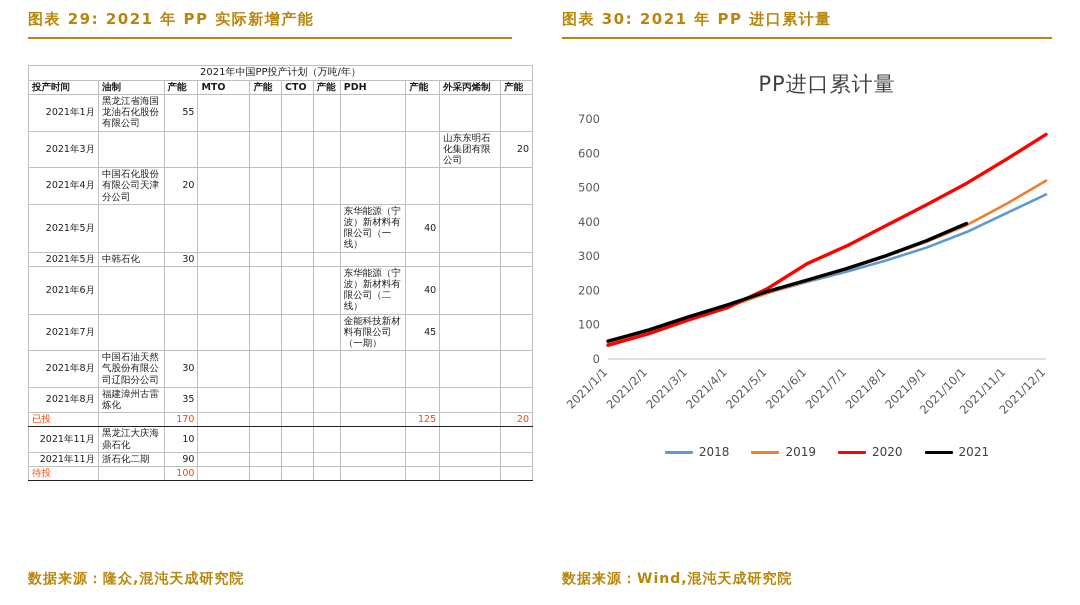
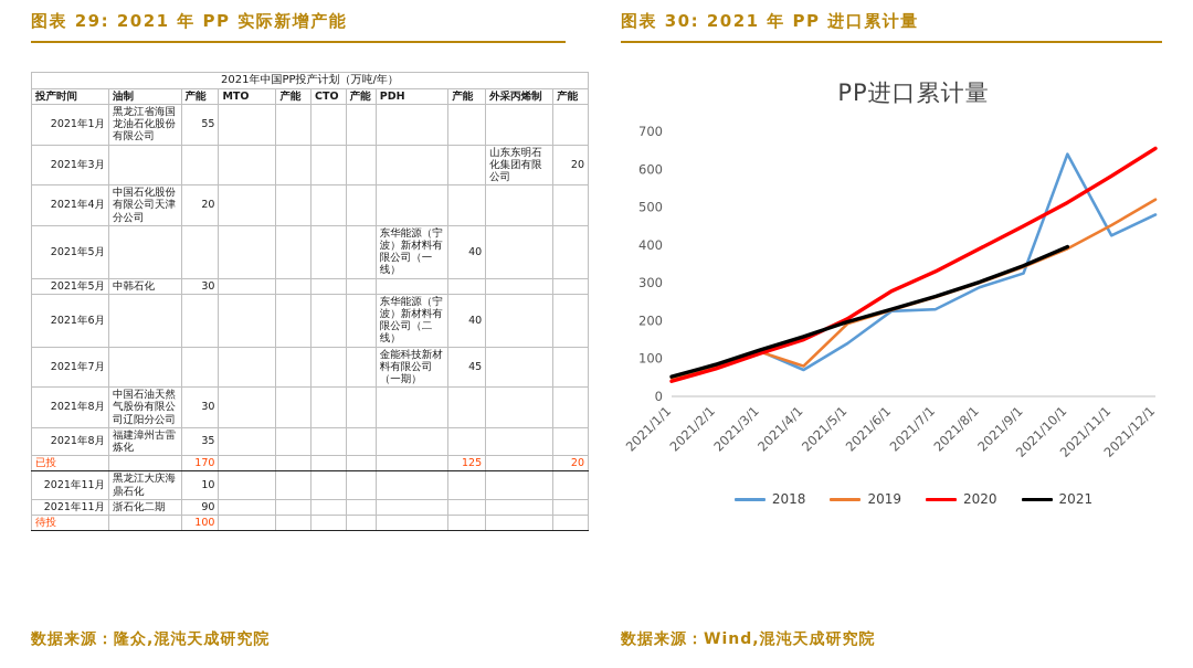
2018/2021/4/1: 160 -> 70
2019/2021/4/1: 150 -> 80
2018/2021/5/1: 190 -> 140
2018/2021/7/1: 260 -> 230
2018/2021/10/1: 370 -> 640
